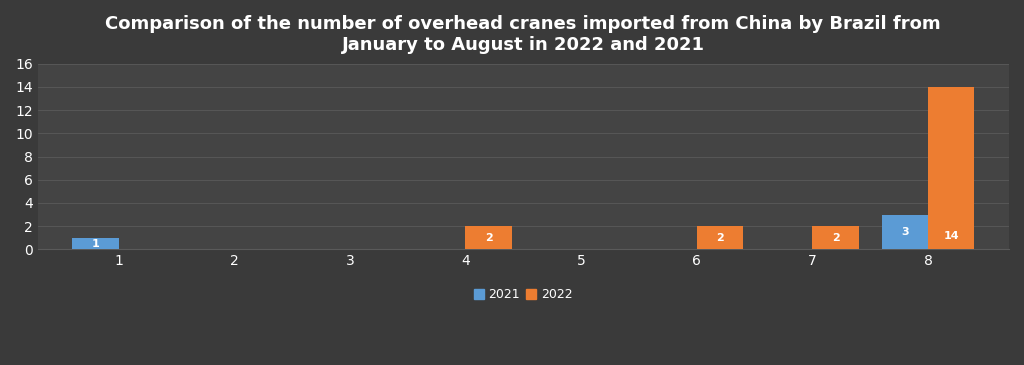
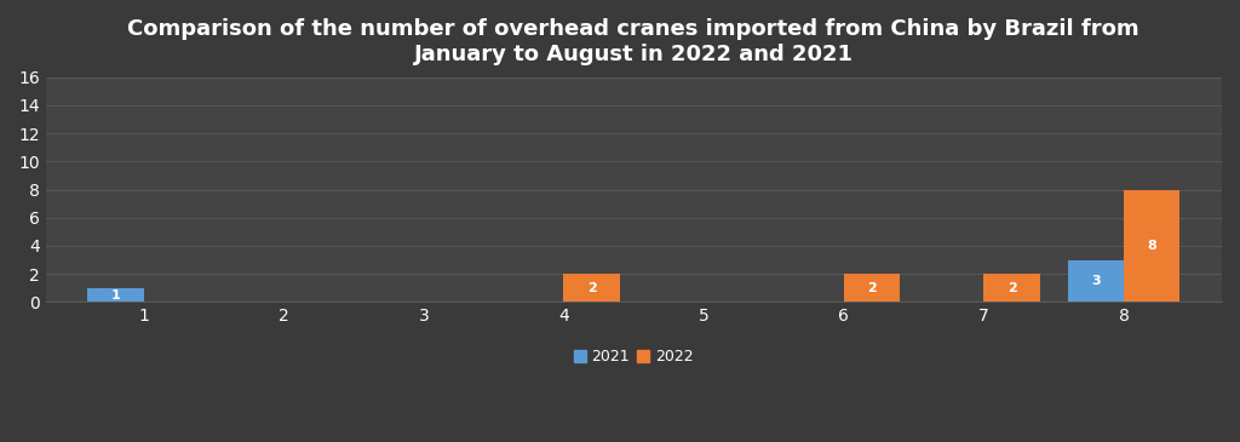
2022/8: 14 -> 8
